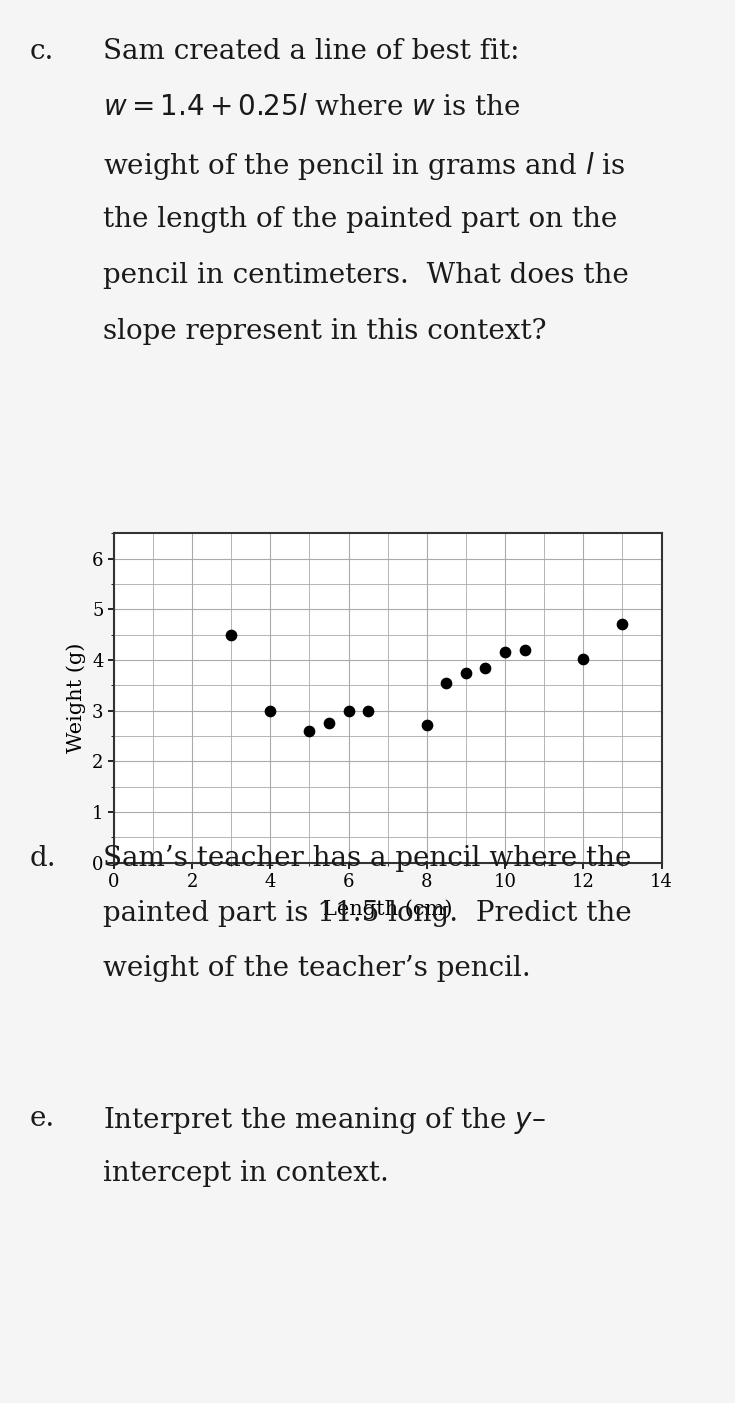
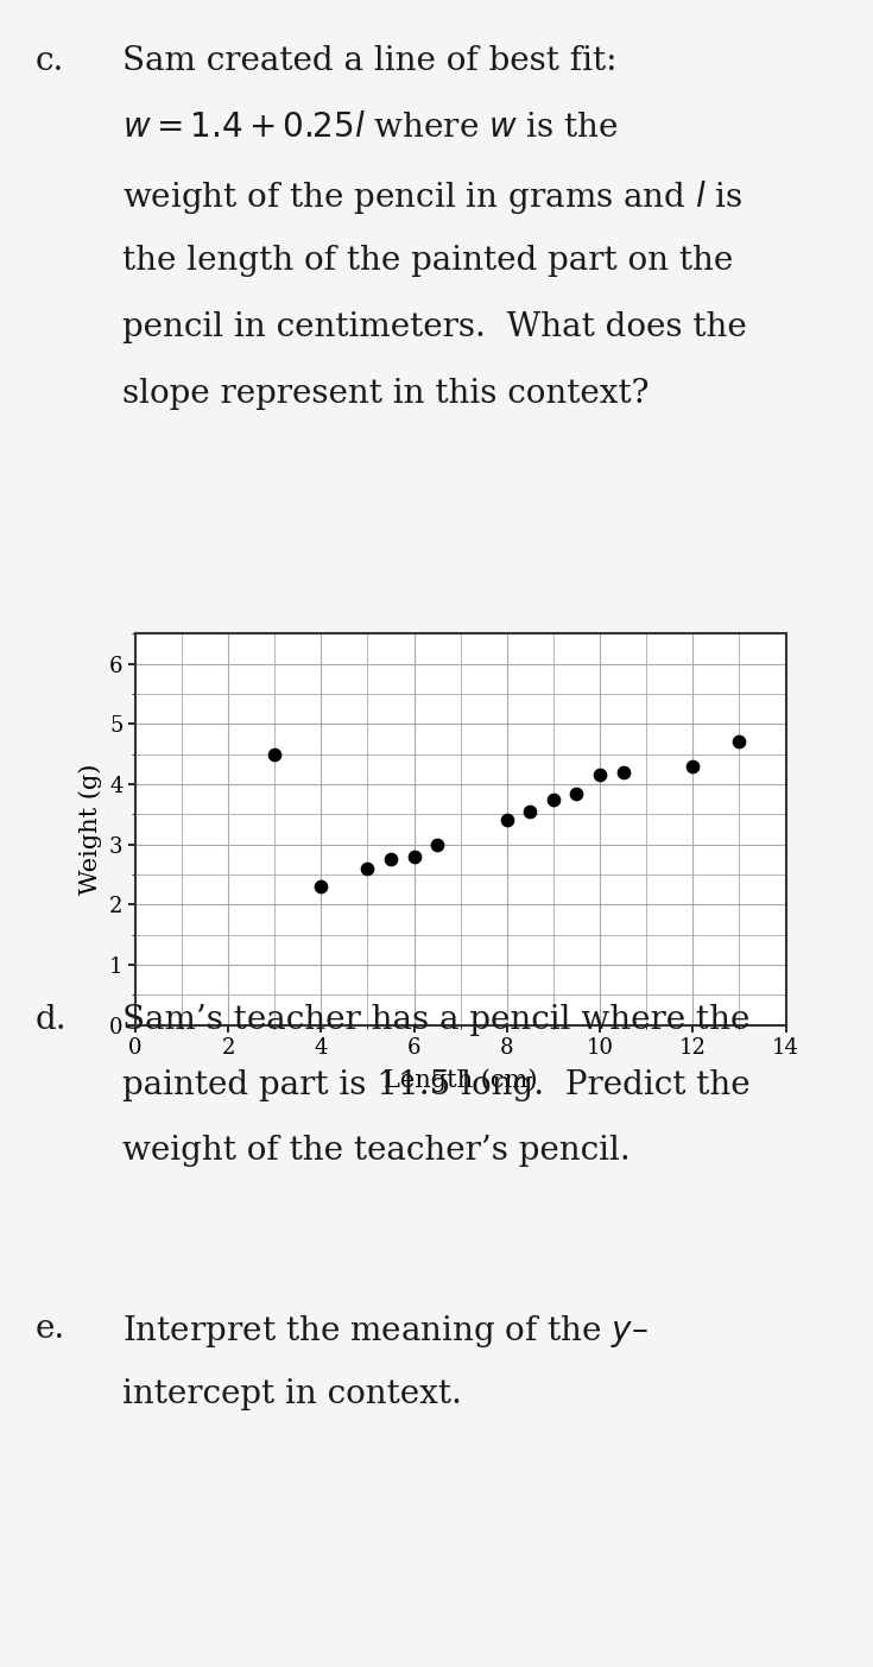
4: 3.00 -> 2.30
6: 3.00 -> 2.80
8: 2.72 -> 3.40
12: 4.02 -> 4.30
